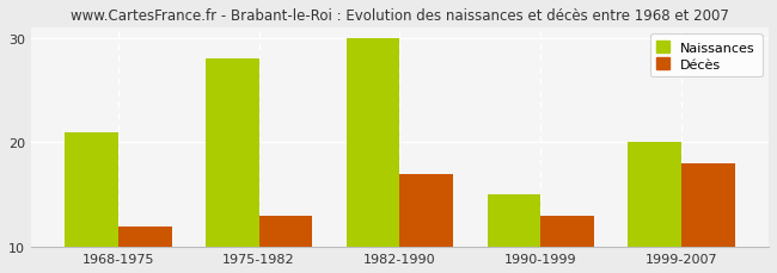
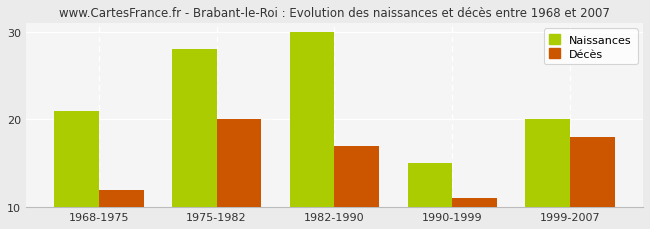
Décès/1975-1982: 13 -> 20
Décès/1990-1999: 13 -> 11
